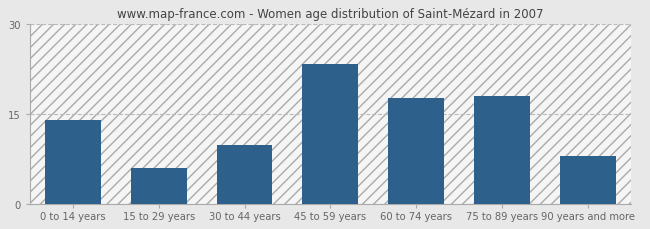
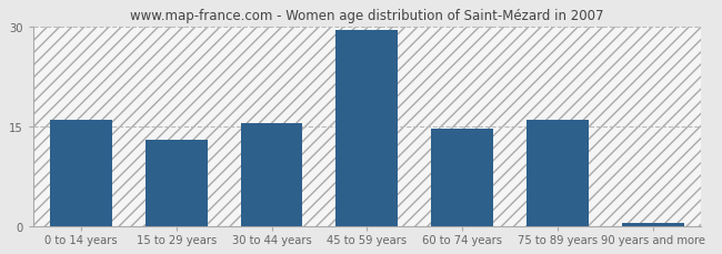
0 to 14 years: 14.0 -> 16.0
15 to 29 years: 6.0 -> 13.0
30 to 44 years: 9.8 -> 15.5
45 to 59 years: 23.4 -> 29.5
60 to 74 years: 17.6 -> 14.7
75 to 89 years: 18.0 -> 16.0
90 years and more: 8.0 -> 0.4
